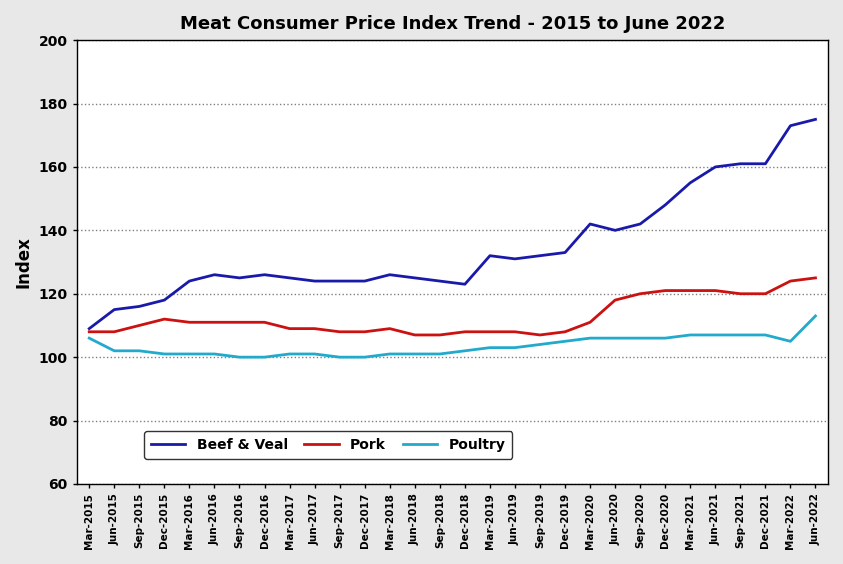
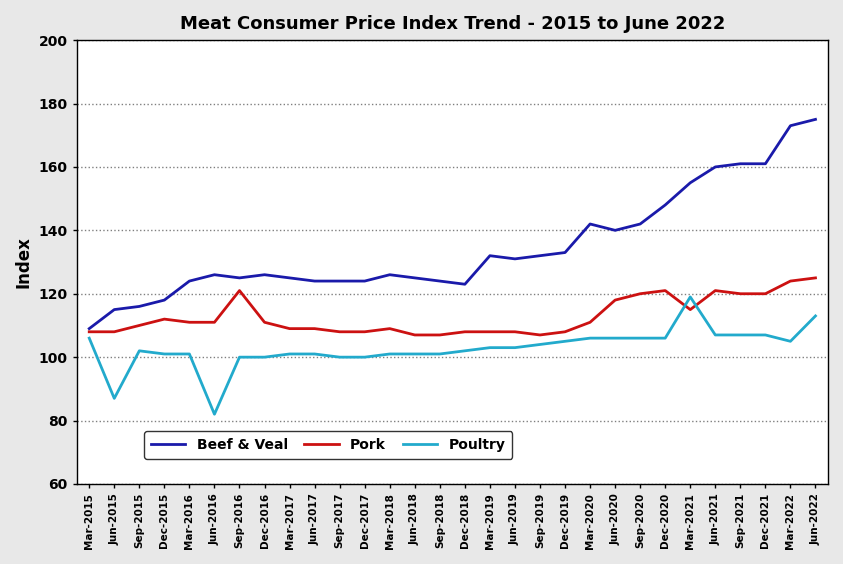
Poultry/Jun-2015: 102 -> 87
Poultry/Jun-2016: 101 -> 82
Pork/Sep-2016: 111 -> 121
Pork/Mar-2021: 121 -> 115
Poultry/Mar-2021: 107 -> 119
